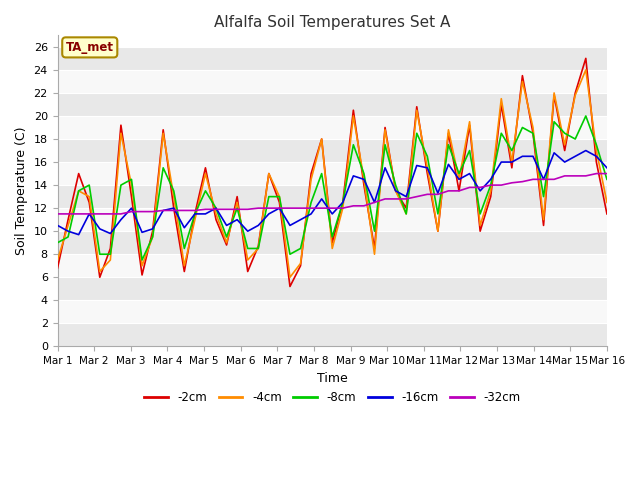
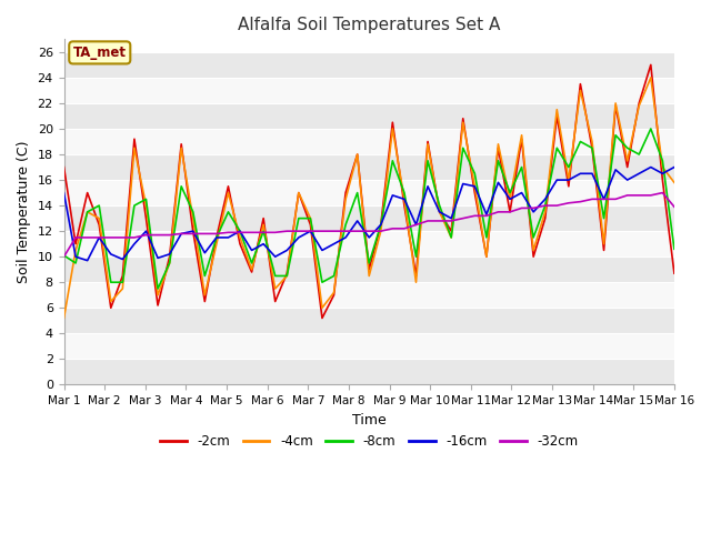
-2cm/Mar 1: 6.8 -> 17.0
-4cm/Mar 1: 7.5 -> 5.2
-8cm/Mar 1: 9.0 -> 10.1
-16cm/Mar 1: 10.5 -> 15.0
-32cm/Mar 1: 11.5 -> 10.0
-2cm/Mar 16: 11.5 -> 8.7
-4cm/Mar 16: 12.5 -> 15.8
-8cm/Mar 16: 14.5 -> 10.6
-16cm/Mar 16: 15.5 -> 17.0
-32cm/Mar 16: 15.0 -> 13.9
